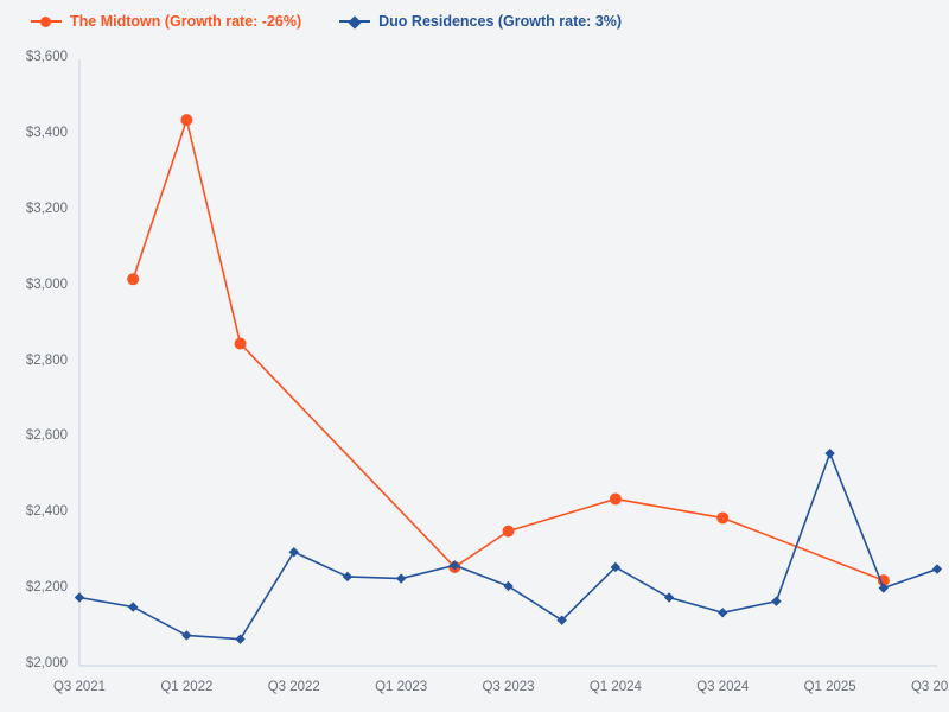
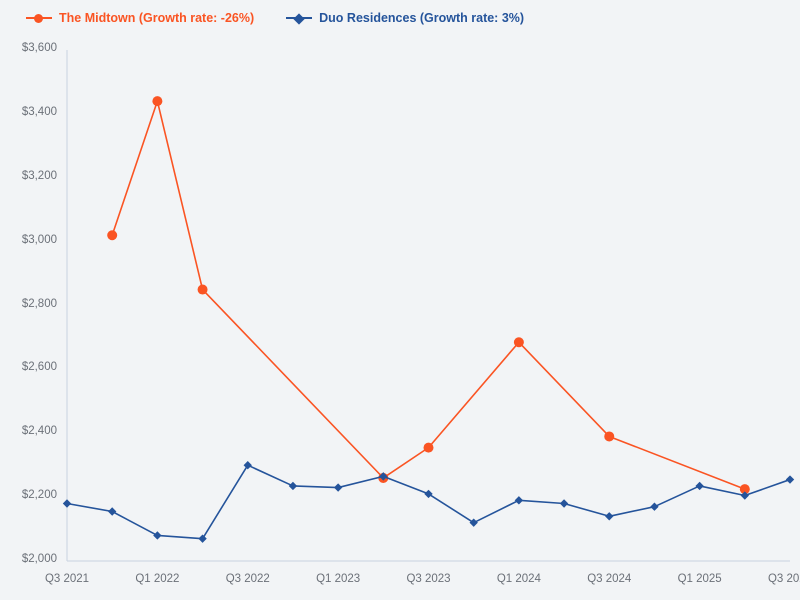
The Midtown (Growth rate: -26%)/Q1 2024: $2440 -> $2680
Duo Residences (Growth rate: 3%)/Q1 2024: $2260 -> $2190
Duo Residences (Growth rate: 3%)/Q1 2025: $2560 -> $2240
